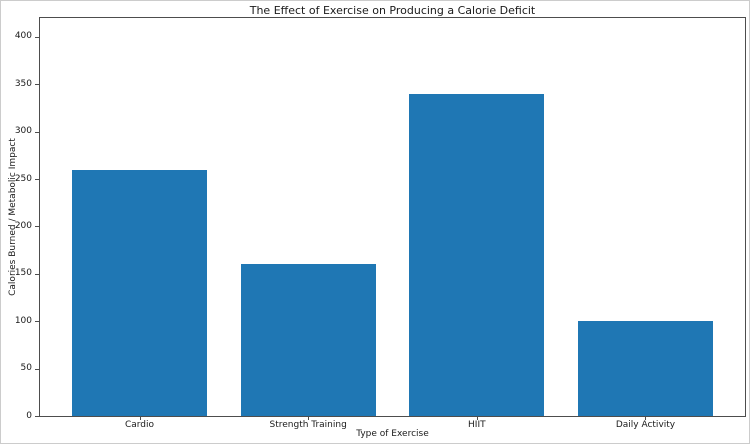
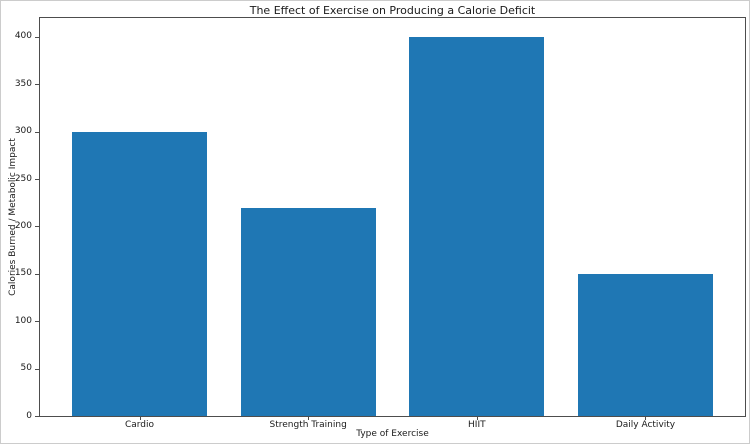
Cardio: 260 -> 300
Strength Training: 160 -> 220
HIIT: 340 -> 400
Daily Activity: 100 -> 150
